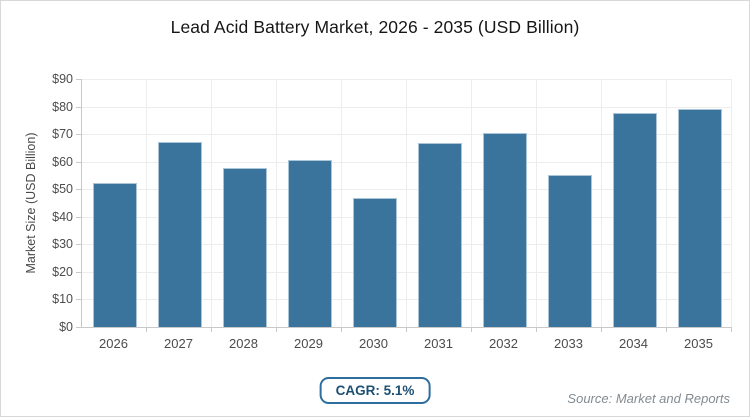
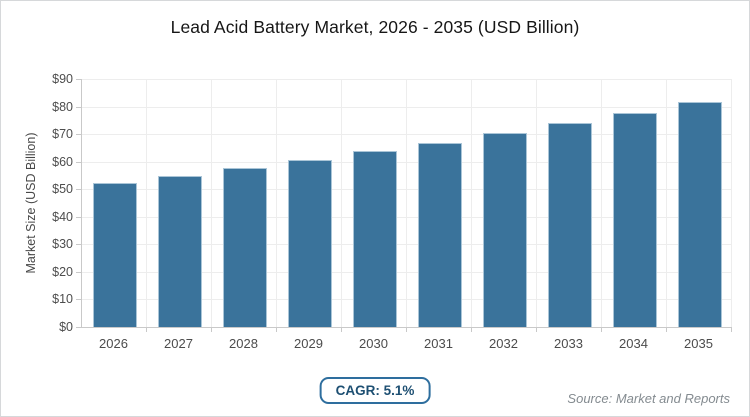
2027: $67 -> $55
2030: $47 -> $64
2033: $55 -> $74
2035: $79 -> $82
